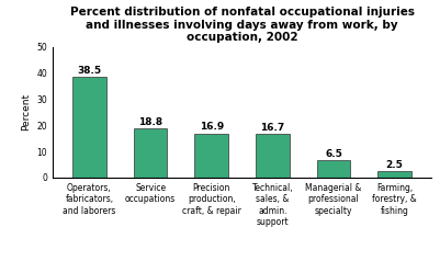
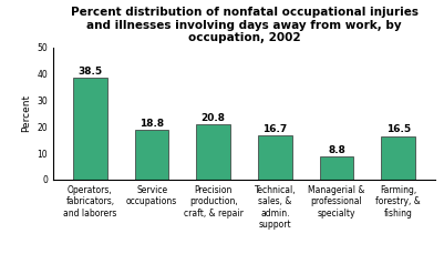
Precision production, craft, & repair: 16.9 -> 20.8
Managerial & professional specialty: 6.5 -> 8.8
Farming, forestry, & fishing: 2.5 -> 16.5
